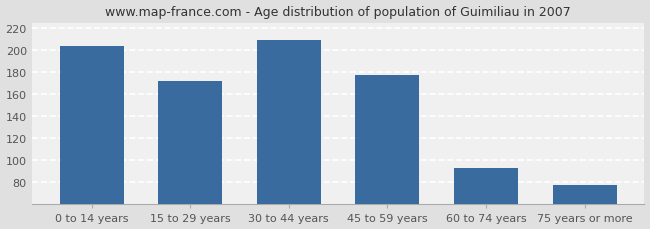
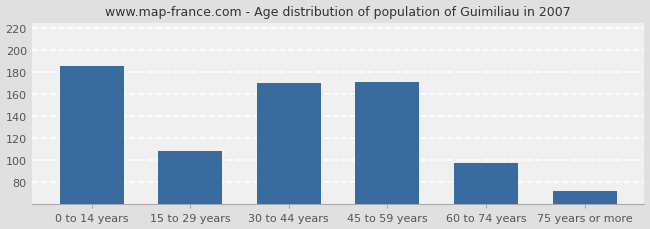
0 to 14 years: 204 -> 186
15 to 29 years: 172 -> 109
30 to 44 years: 209 -> 170
45 to 59 years: 178 -> 171
60 to 74 years: 93 -> 98
75 years or more: 78 -> 72
